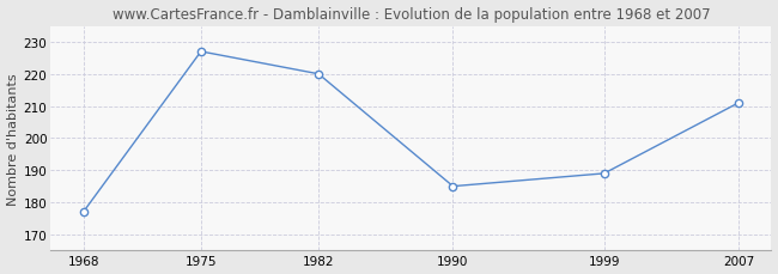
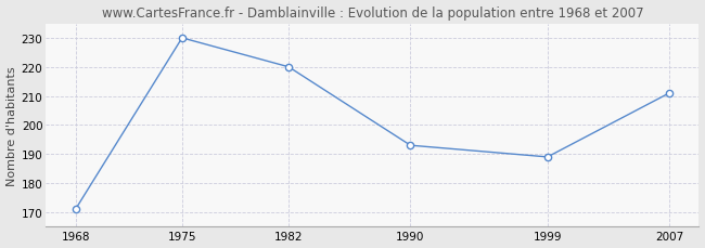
1968: 177 -> 171
1975: 227 -> 230
1990: 185 -> 193
